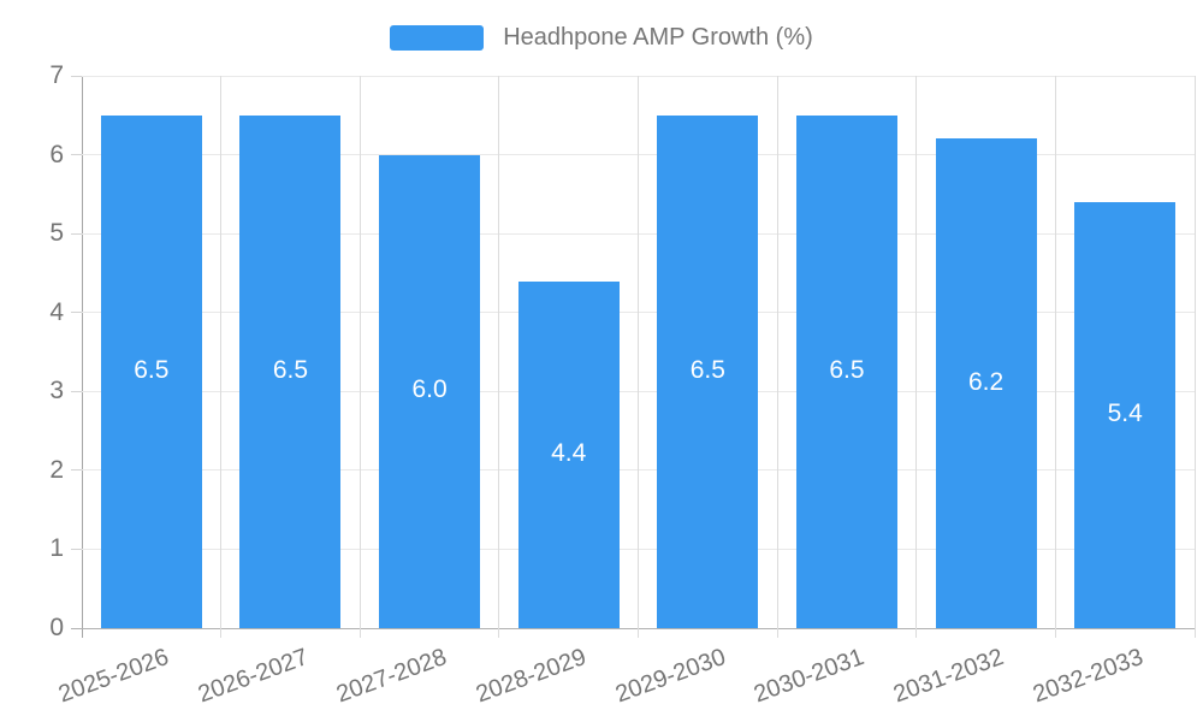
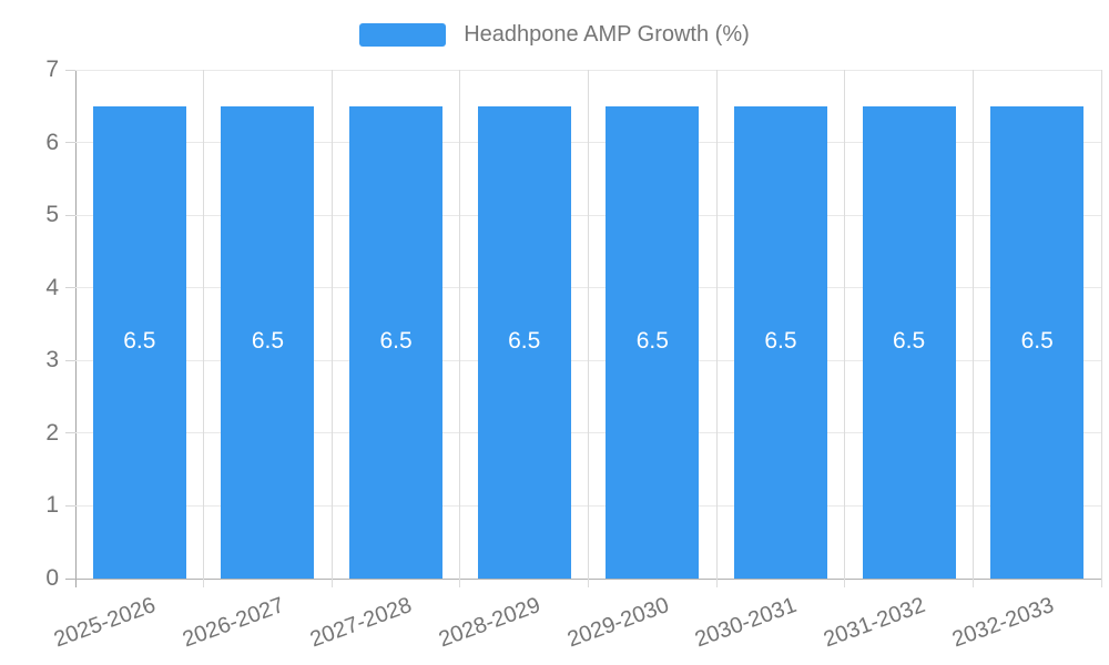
2027-2028: 6.0 -> 6.5
2028-2029: 4.4 -> 6.5
2031-2032: 6.2 -> 6.5
2032-2033: 5.4 -> 6.5
